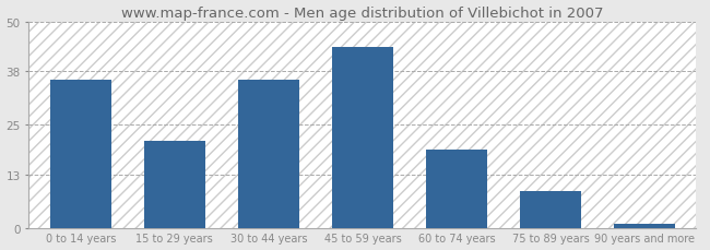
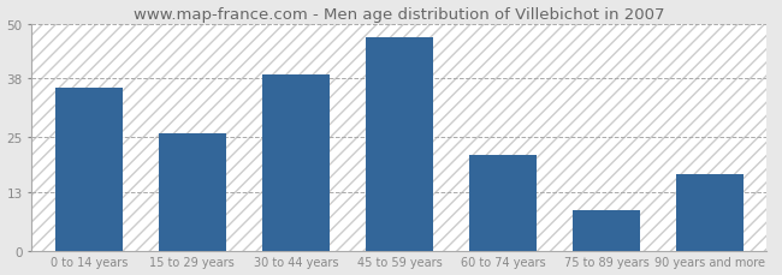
15 to 29 years: 21 -> 26
30 to 44 years: 36 -> 39
45 to 59 years: 44 -> 47
60 to 74 years: 19 -> 21
90 years and more: 1 -> 17
